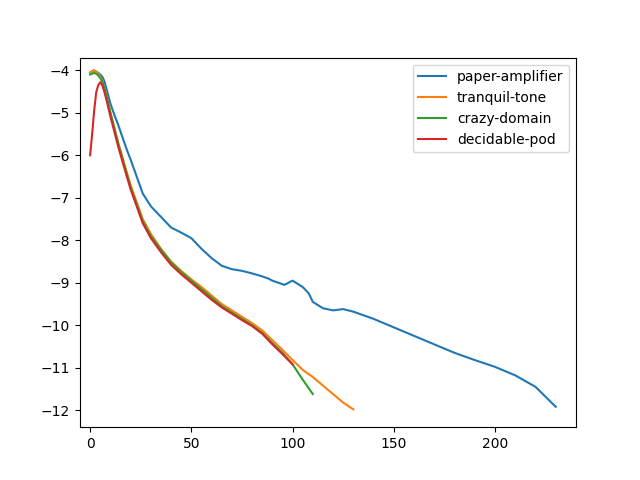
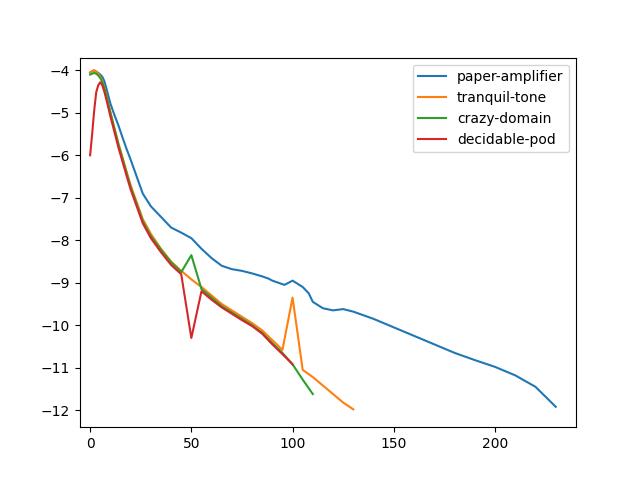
crazy-domain/50: -8.95 -> -8.35
decidable-pod/50: -9.00 -> -10.30
tranquil-tone/100: -10.82 -> -9.35
